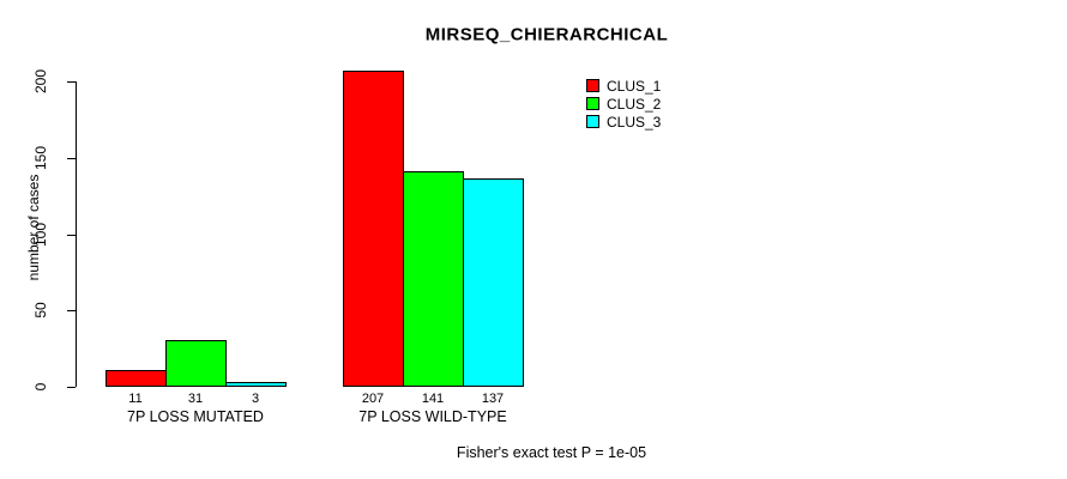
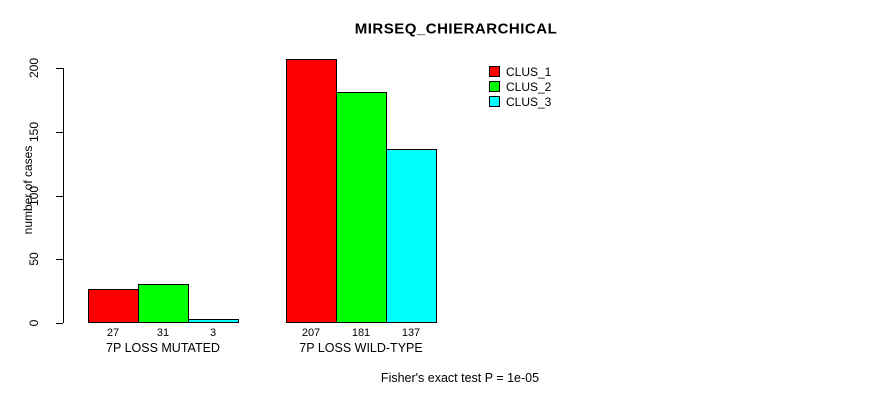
CLUS_1/7P LOSS MUTATED: 11 -> 27
CLUS_2/7P LOSS WILD-TYPE: 141 -> 181
